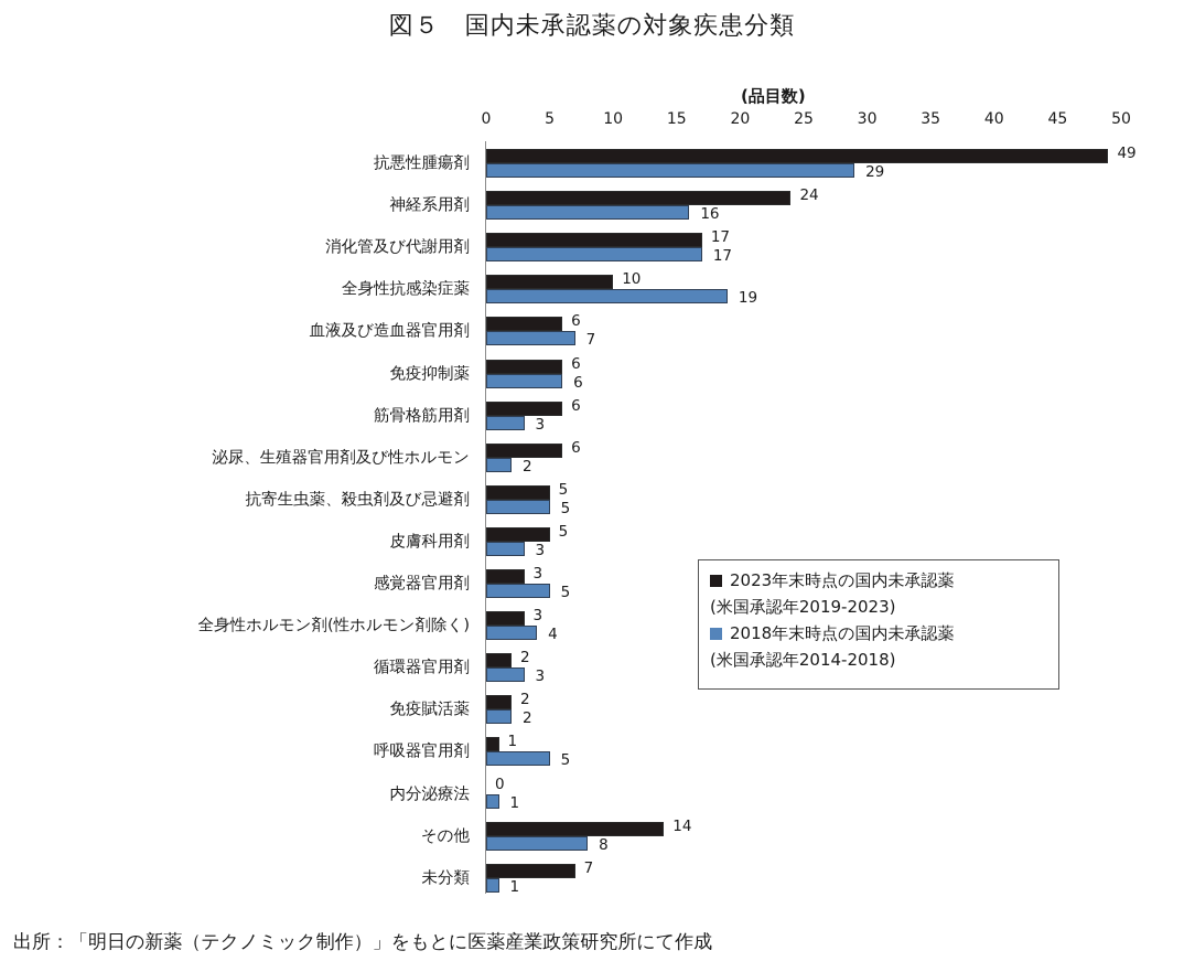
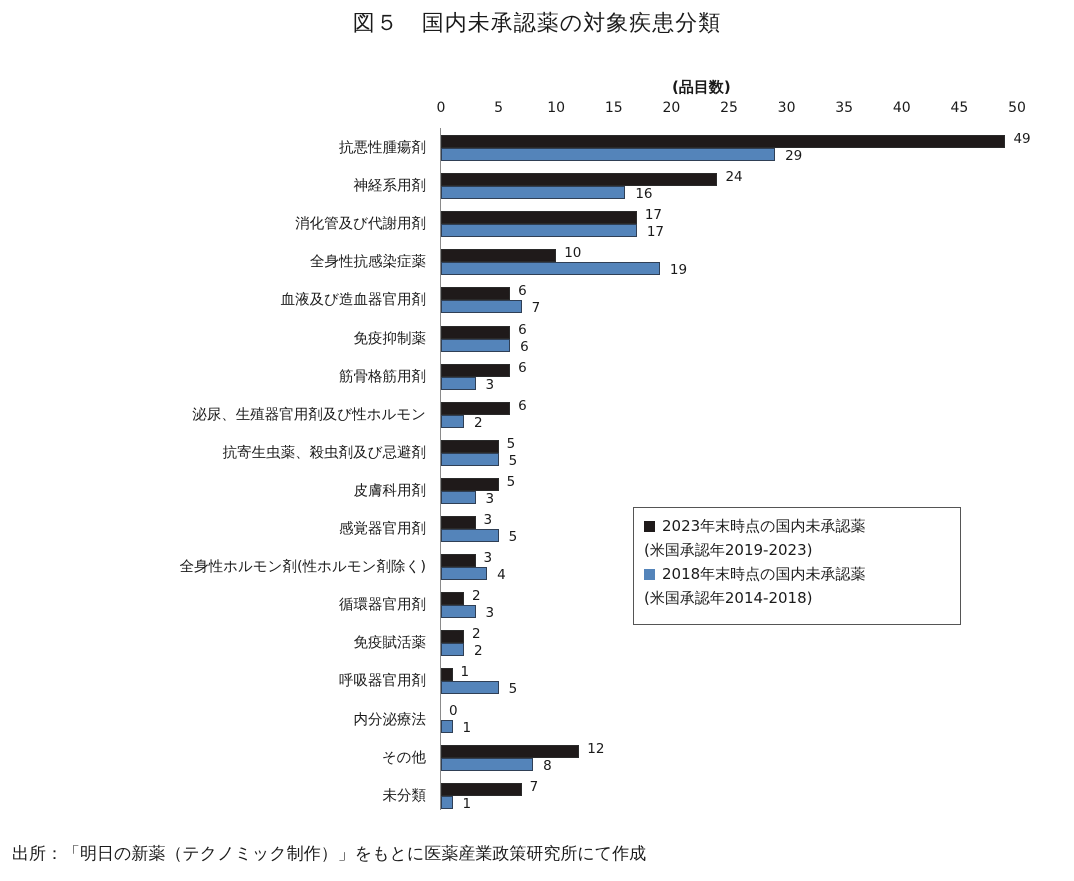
2023年末時点の国内未承認薬(米国承認年2019-2023)/その他: 14 -> 12
